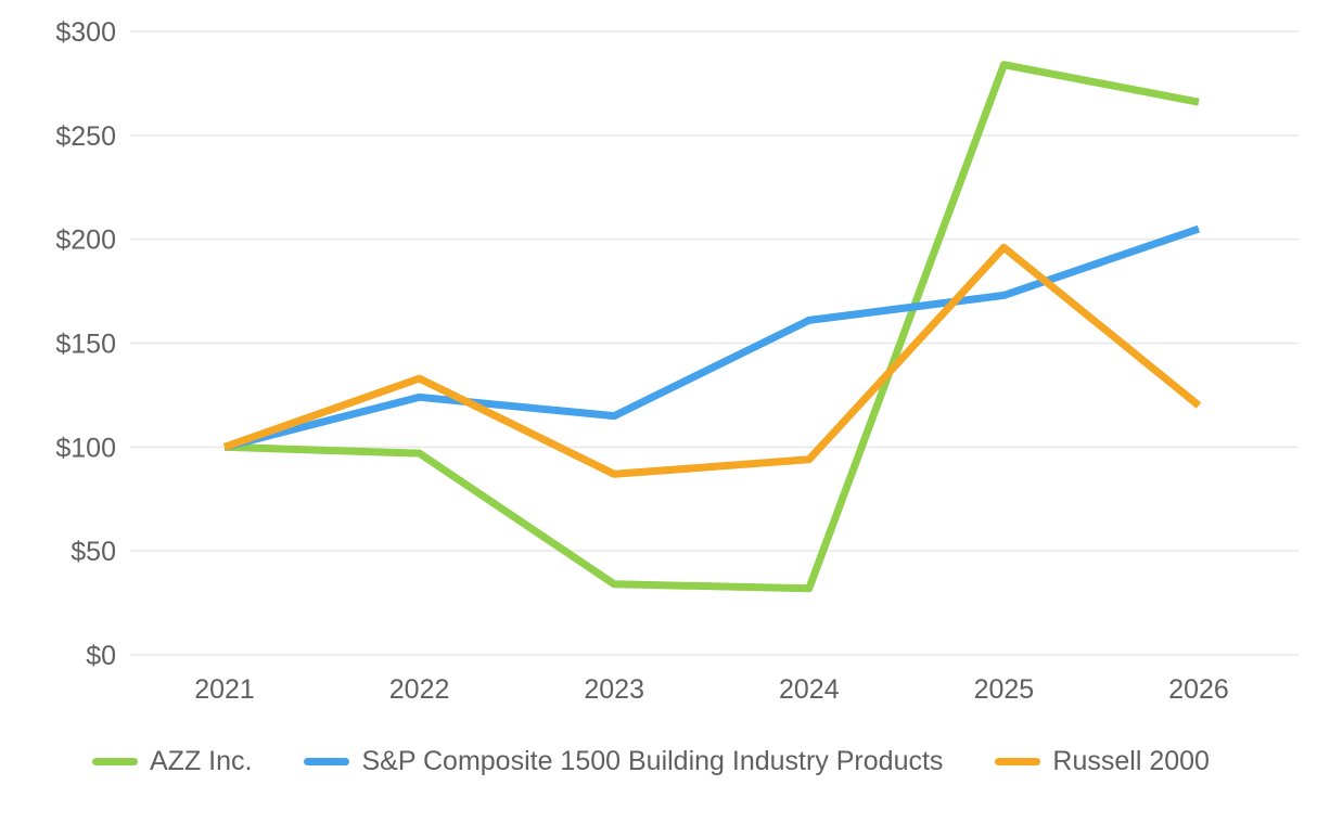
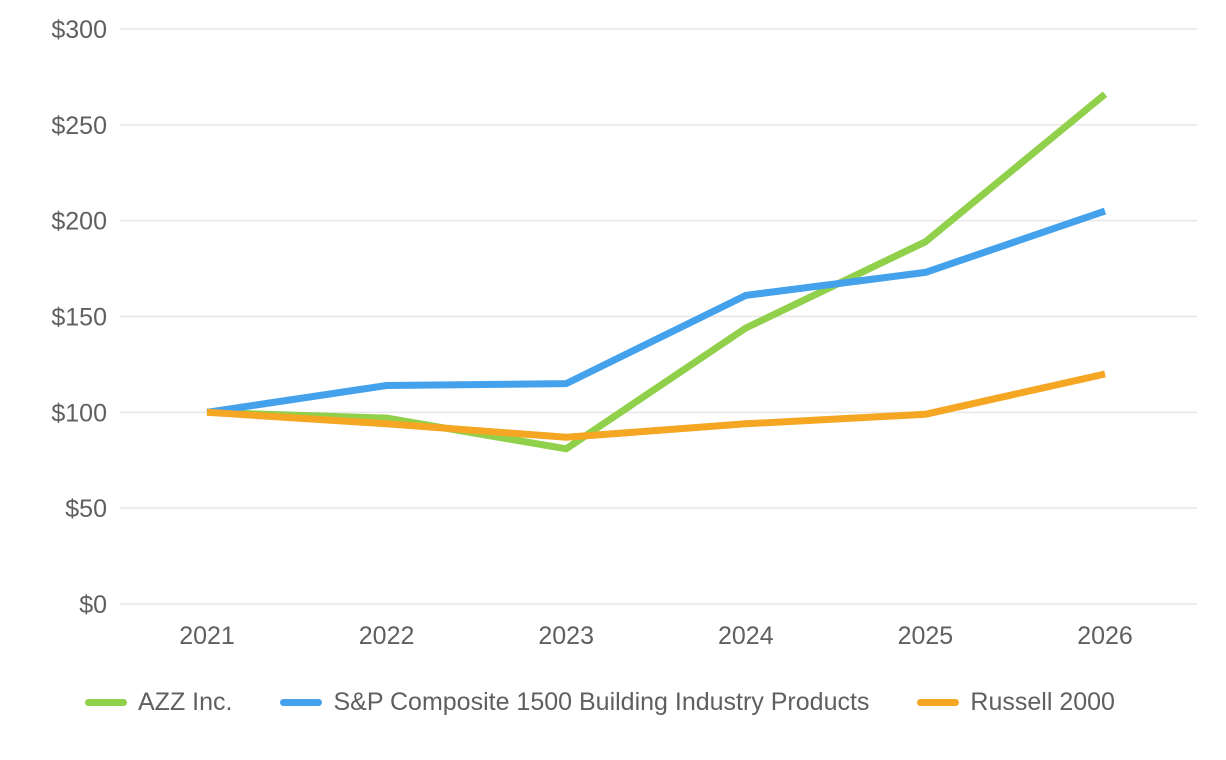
S&P Composite 1500 Building Industry Products/2022: $124 -> $114
Russell 2000/2022: $133 -> $94
AZZ Inc./2023: $34 -> $81
AZZ Inc./2024: $32 -> $144
AZZ Inc./2025: $284 -> $189
Russell 2000/2025: $196 -> $99
